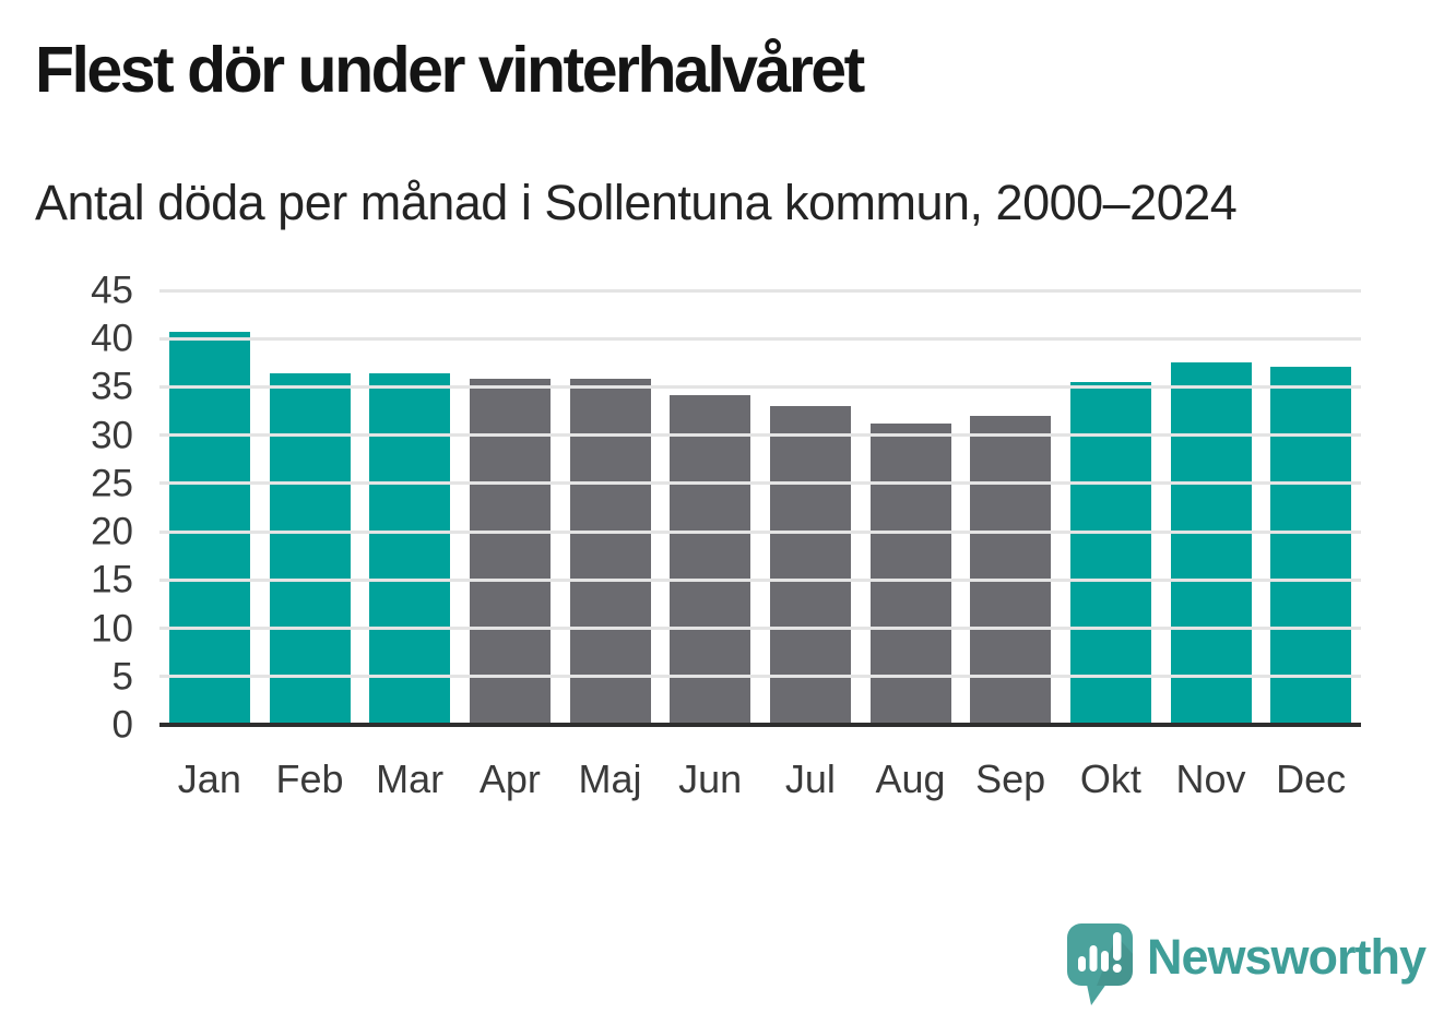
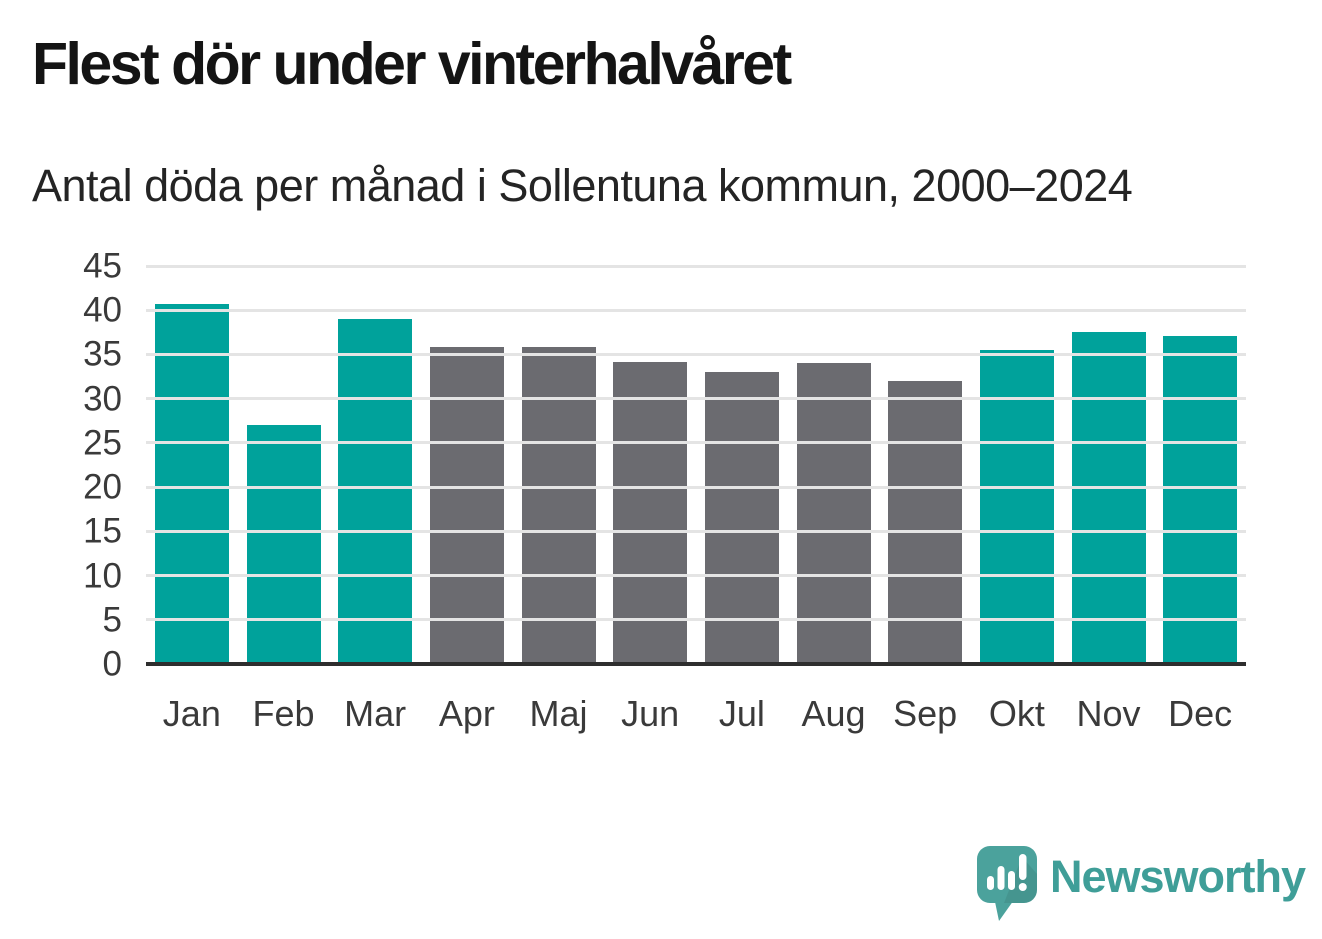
Feb: 36 -> 27
Mar: 36 -> 39
Aug: 31 -> 34
